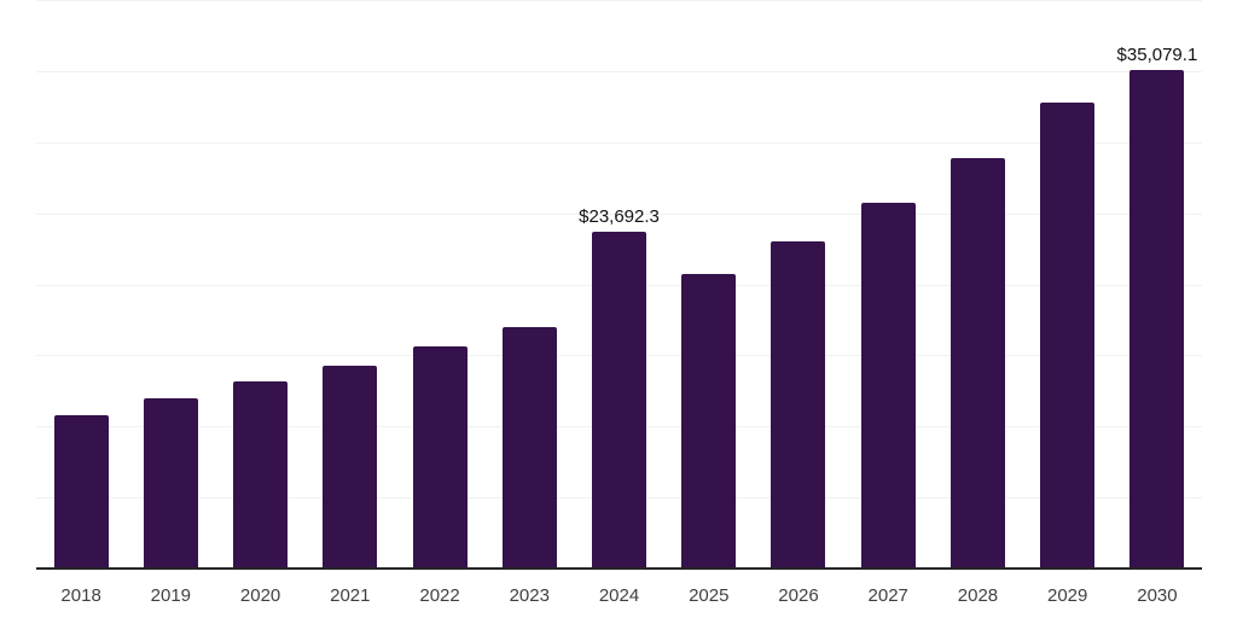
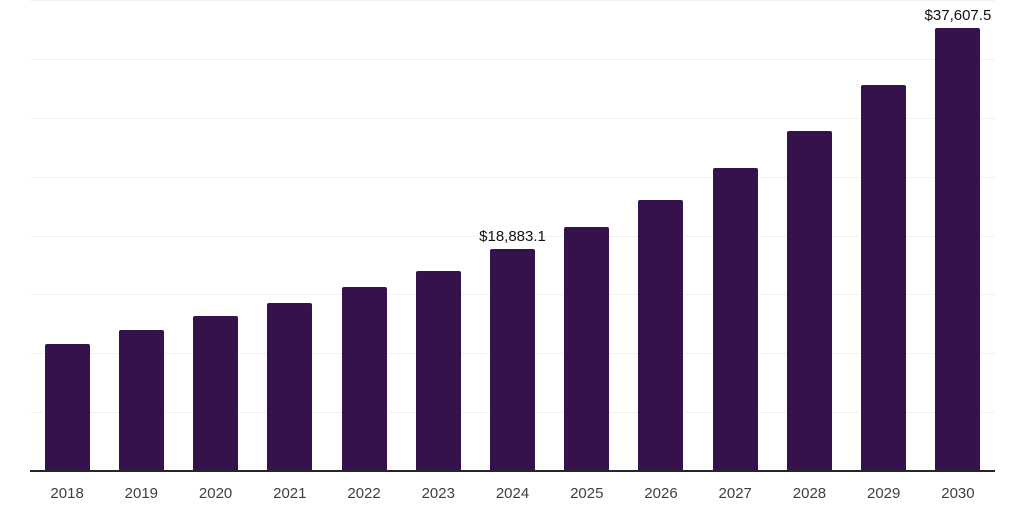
2024: $23,692.3 -> $18,883.1
2030: $35,079.1 -> $37,607.5
